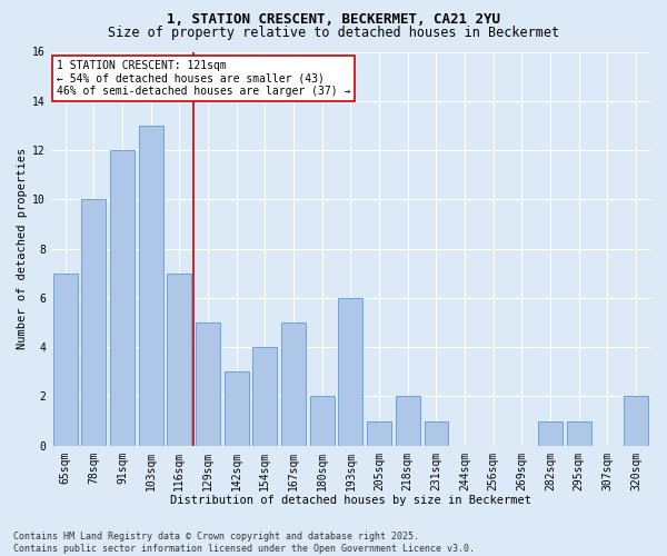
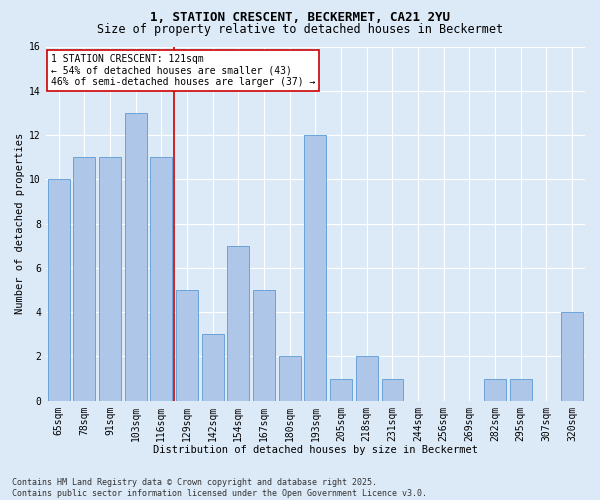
65sqm: 7 -> 10
78sqm: 10 -> 11
91sqm: 12 -> 11
116sqm: 7 -> 11
154sqm: 4 -> 7
193sqm: 6 -> 12
320sqm: 2 -> 4
